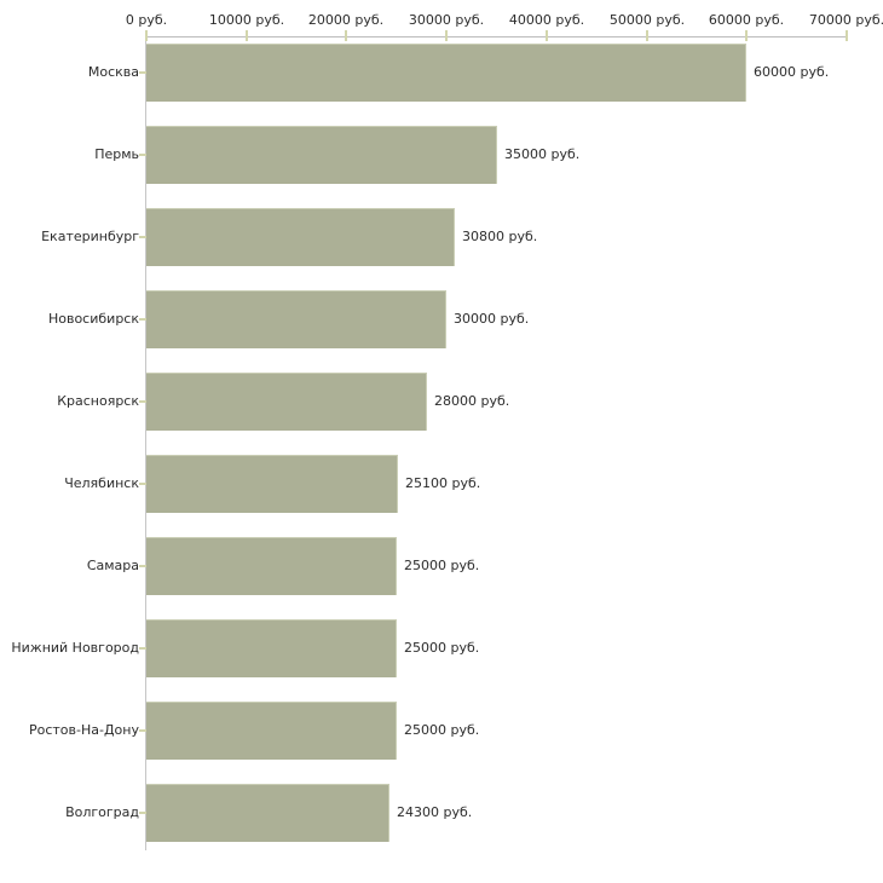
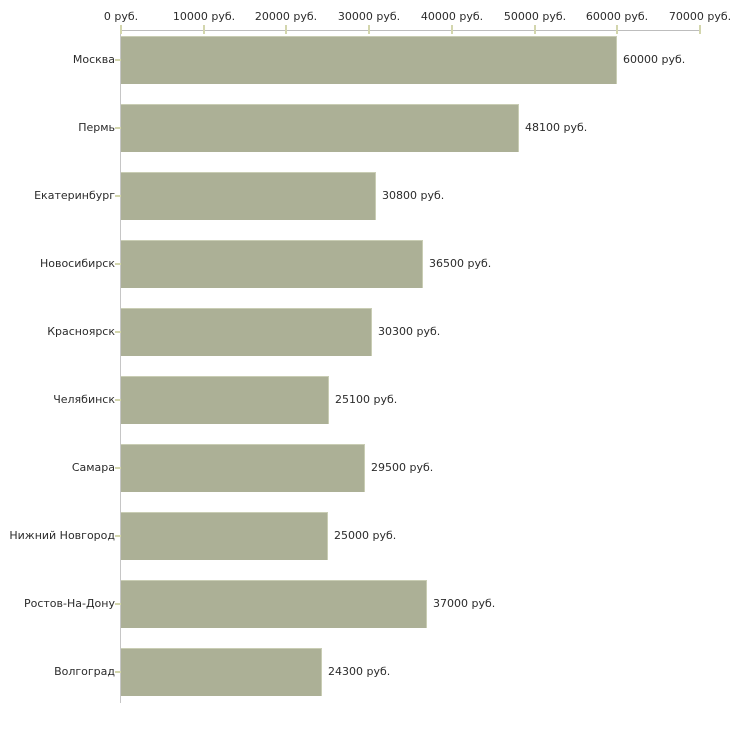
Пермь: 35000 -> 48100
Новосибирск: 30000 -> 36500
Красноярск: 28000 -> 30300
Самара: 25000 -> 29500
Ростов-На-Дону: 25000 -> 37000
